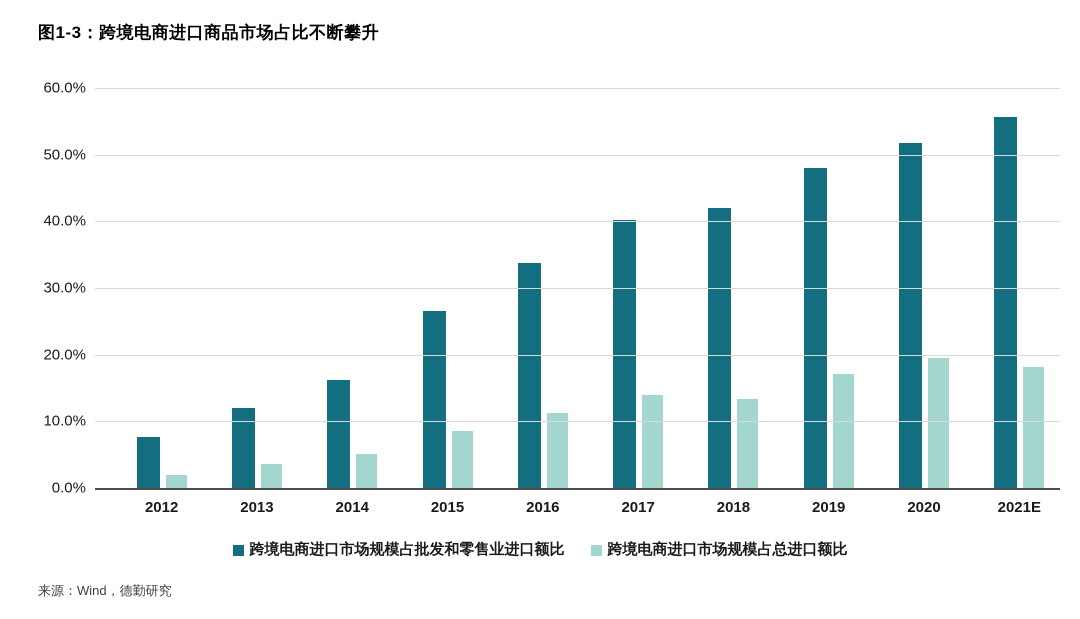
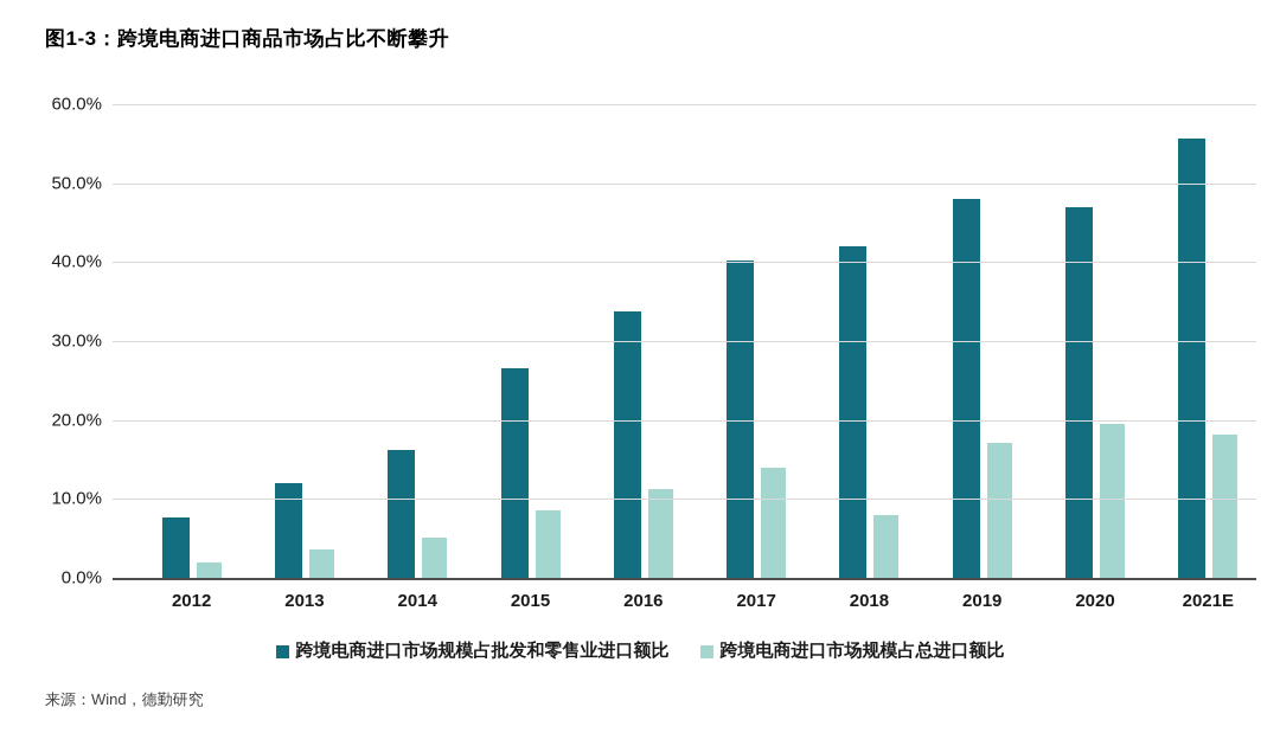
跨境电商进口市场规模占总进口额比/2018: 13% -> 8%
跨境电商进口市场规模占批发和零售业进口额比/2020: 52% -> 47%
